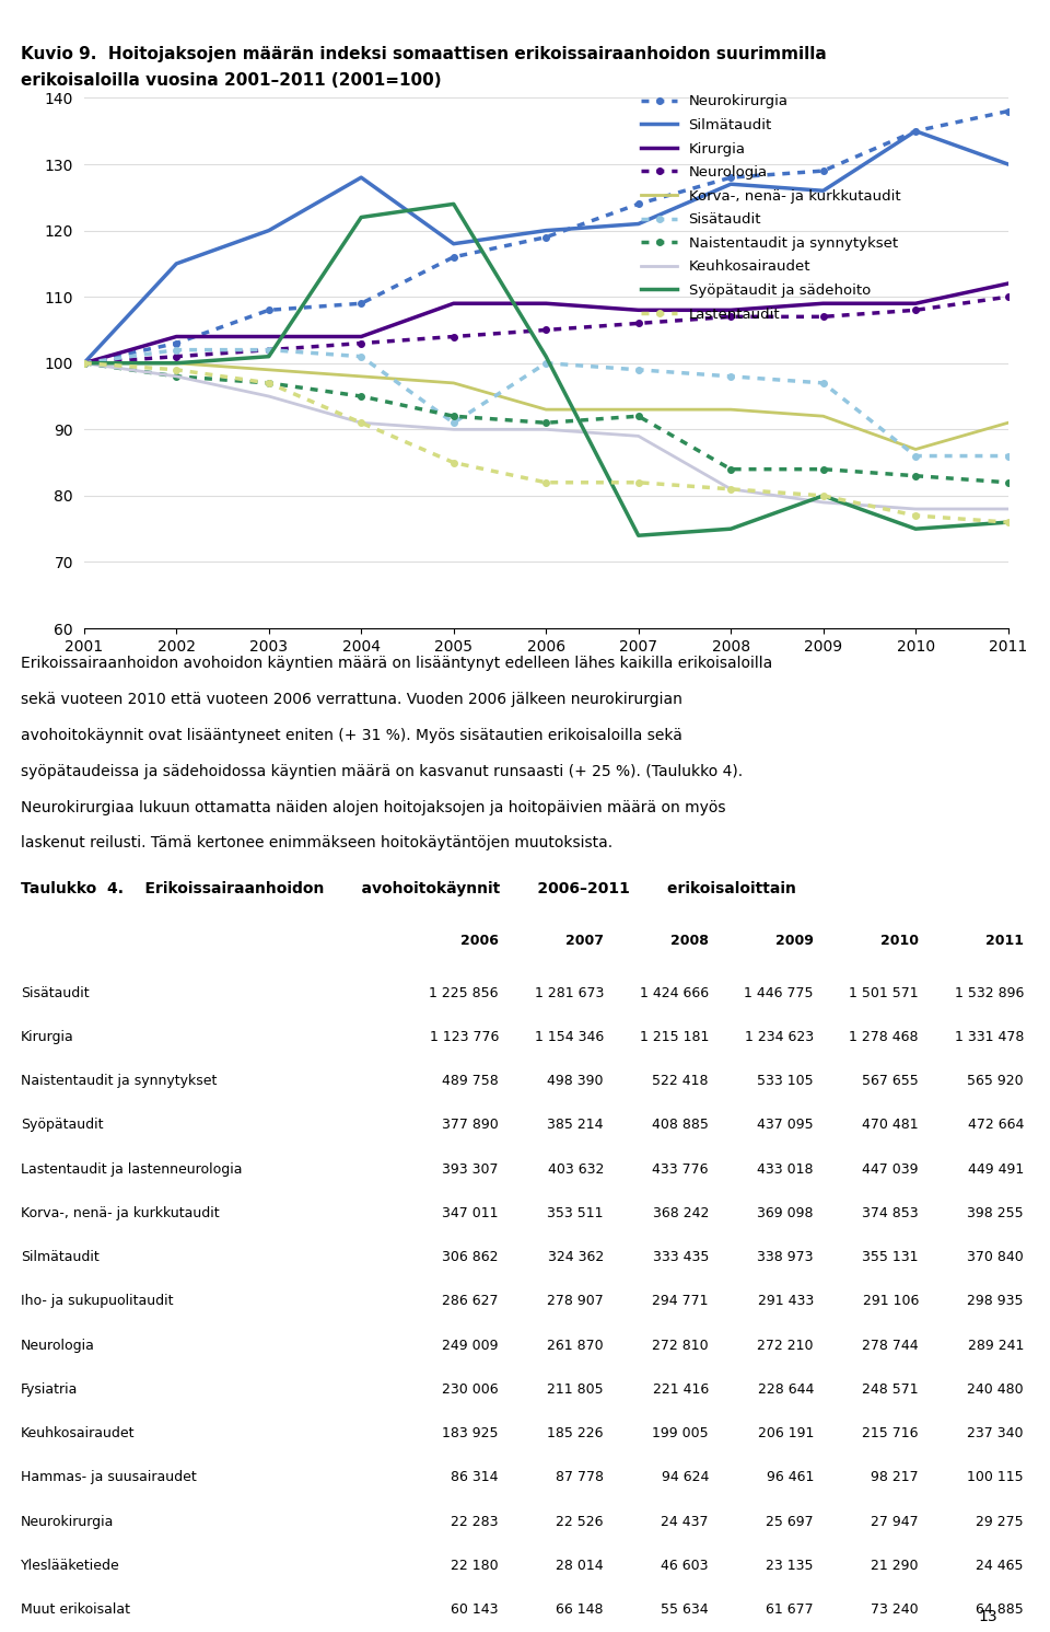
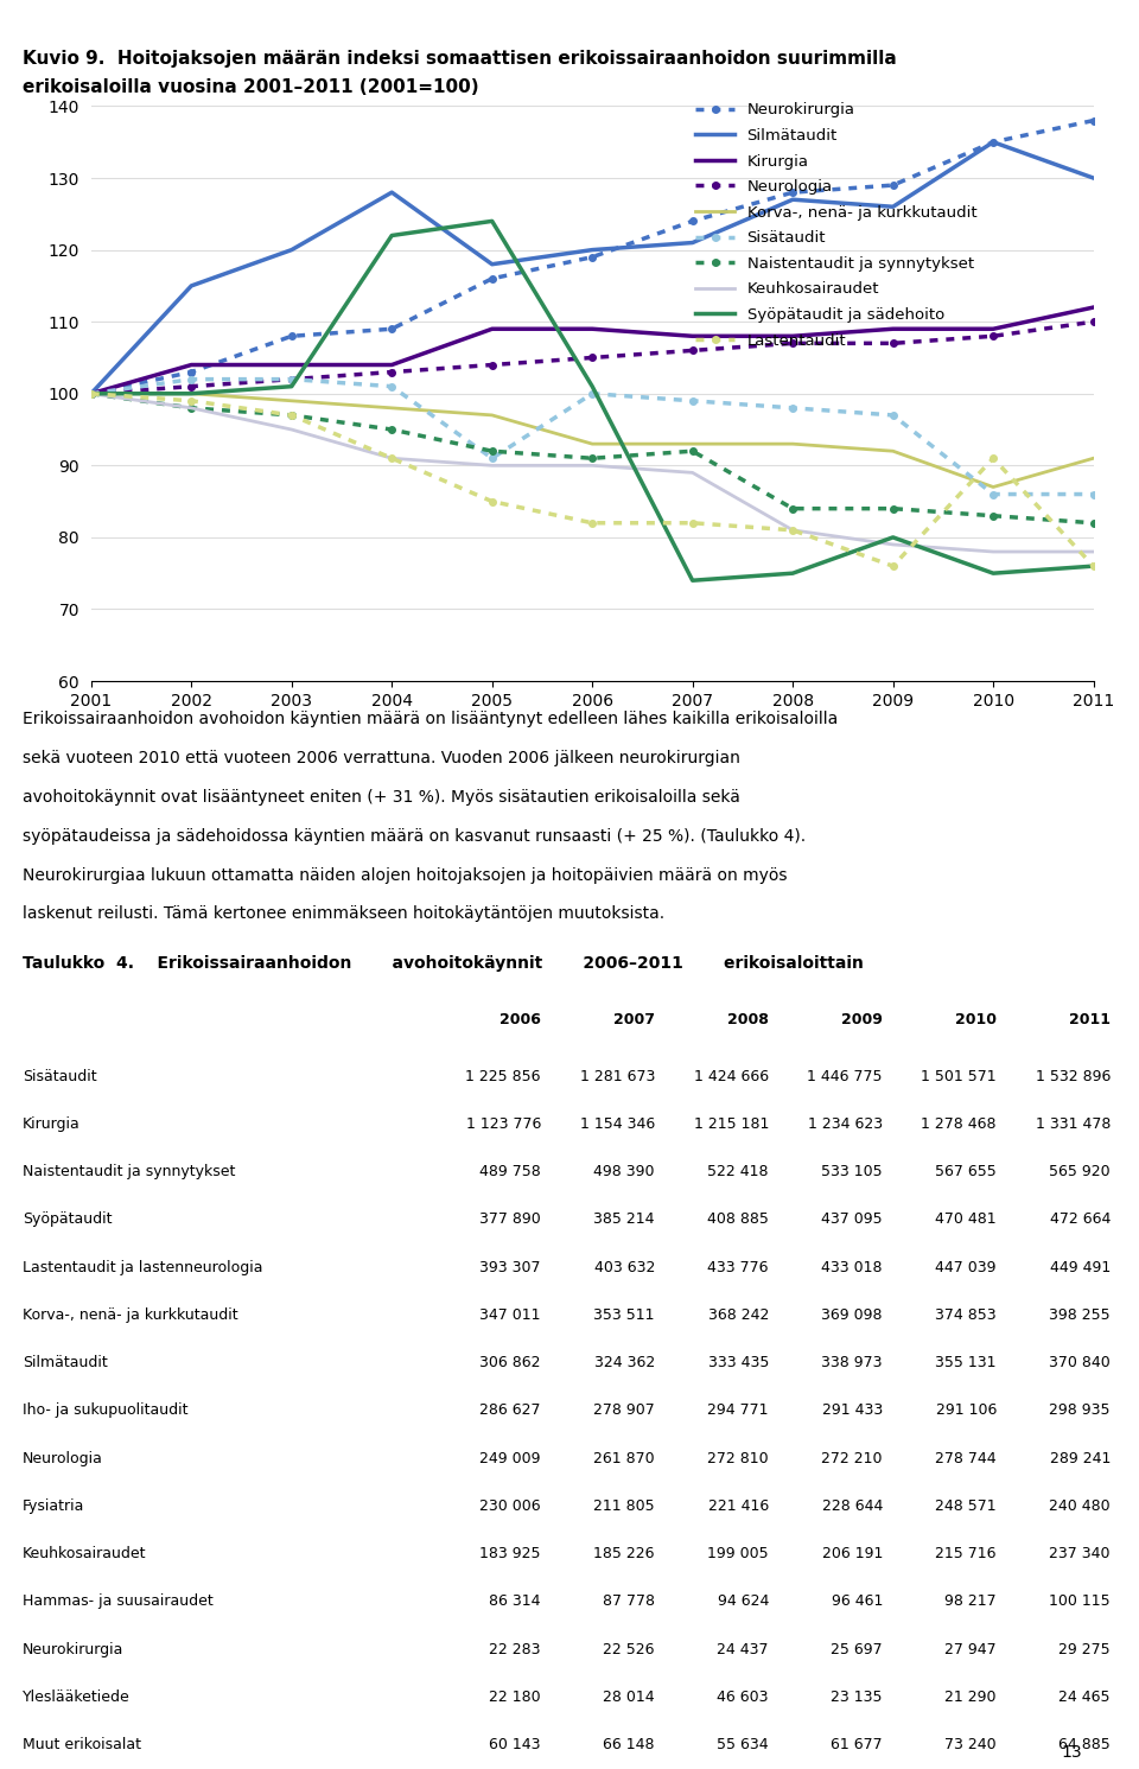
Lastentaudit/2009: 80 -> 76
Lastentaudit/2010: 77 -> 91
